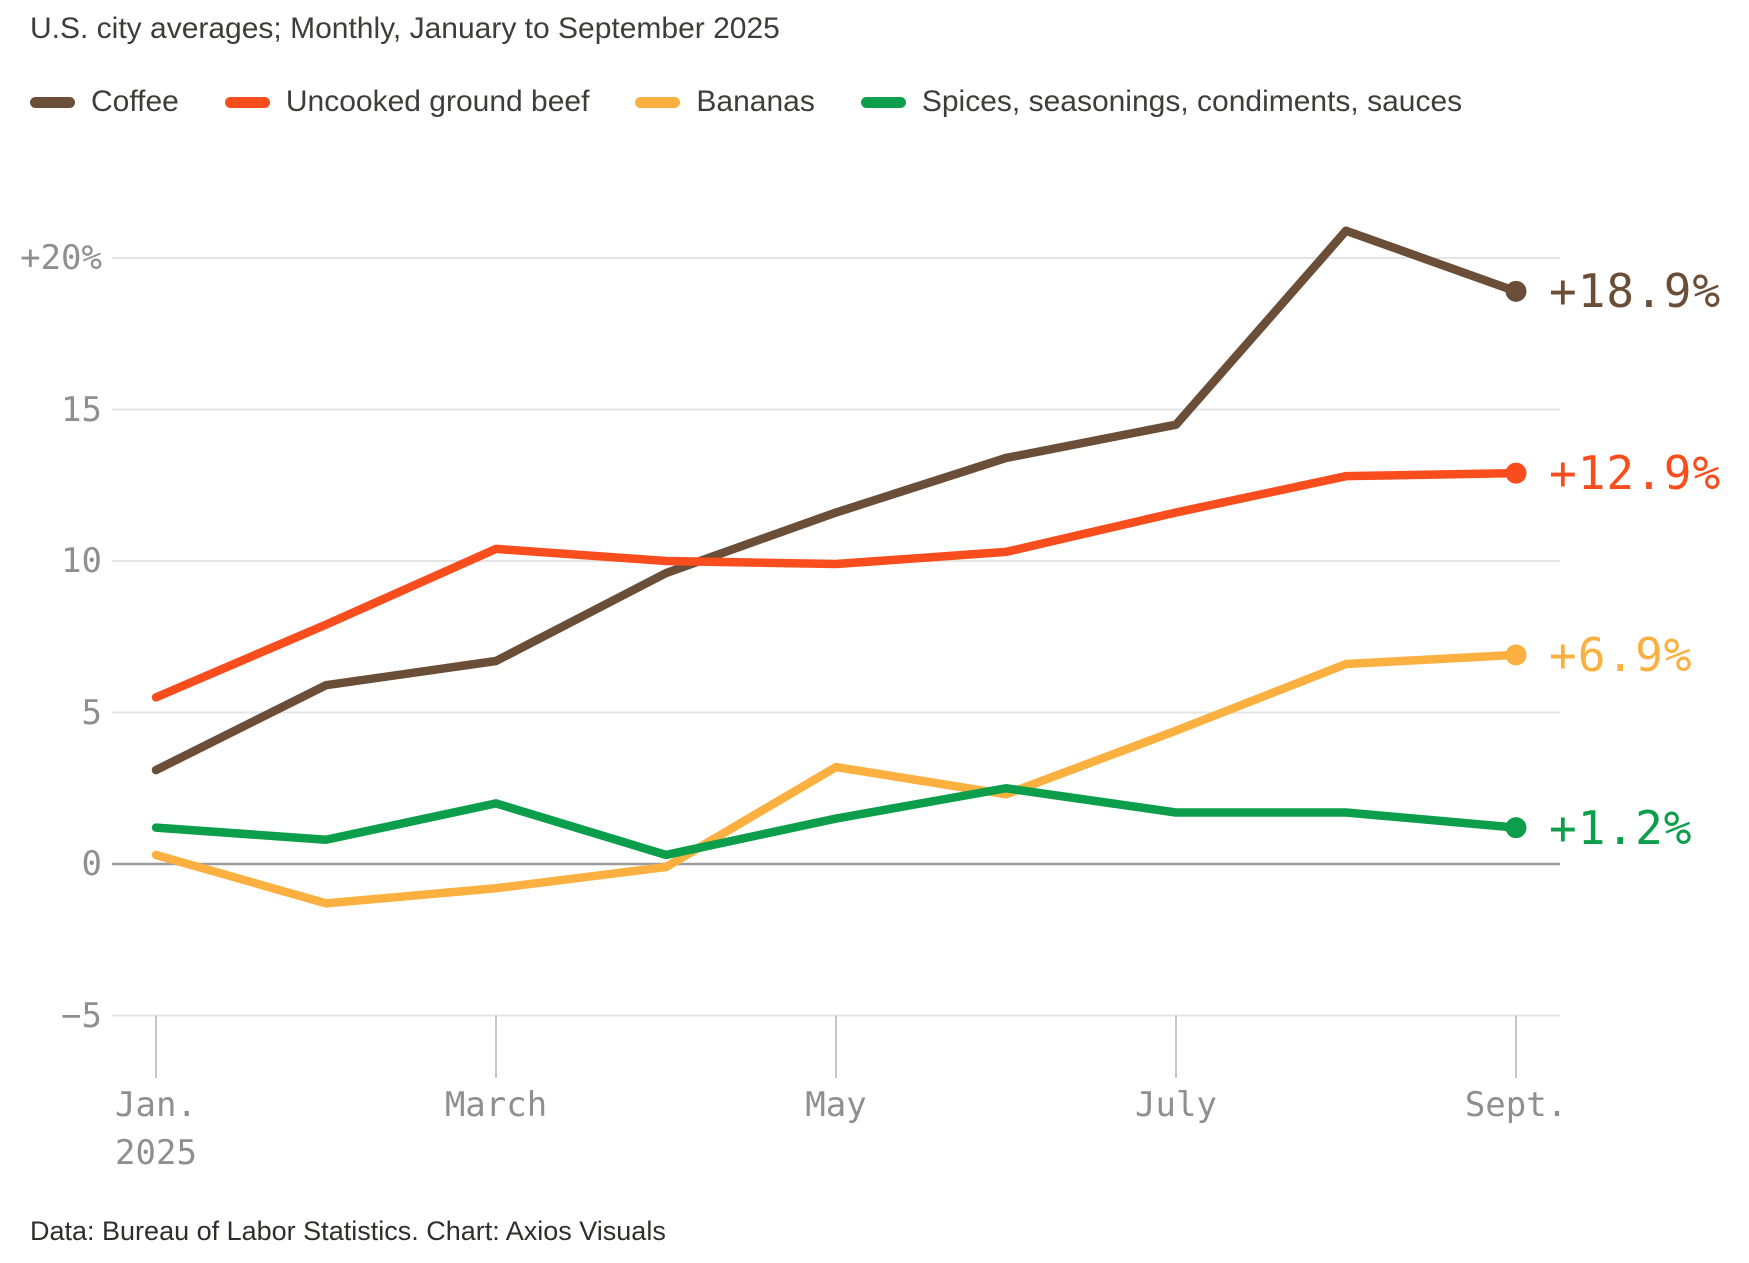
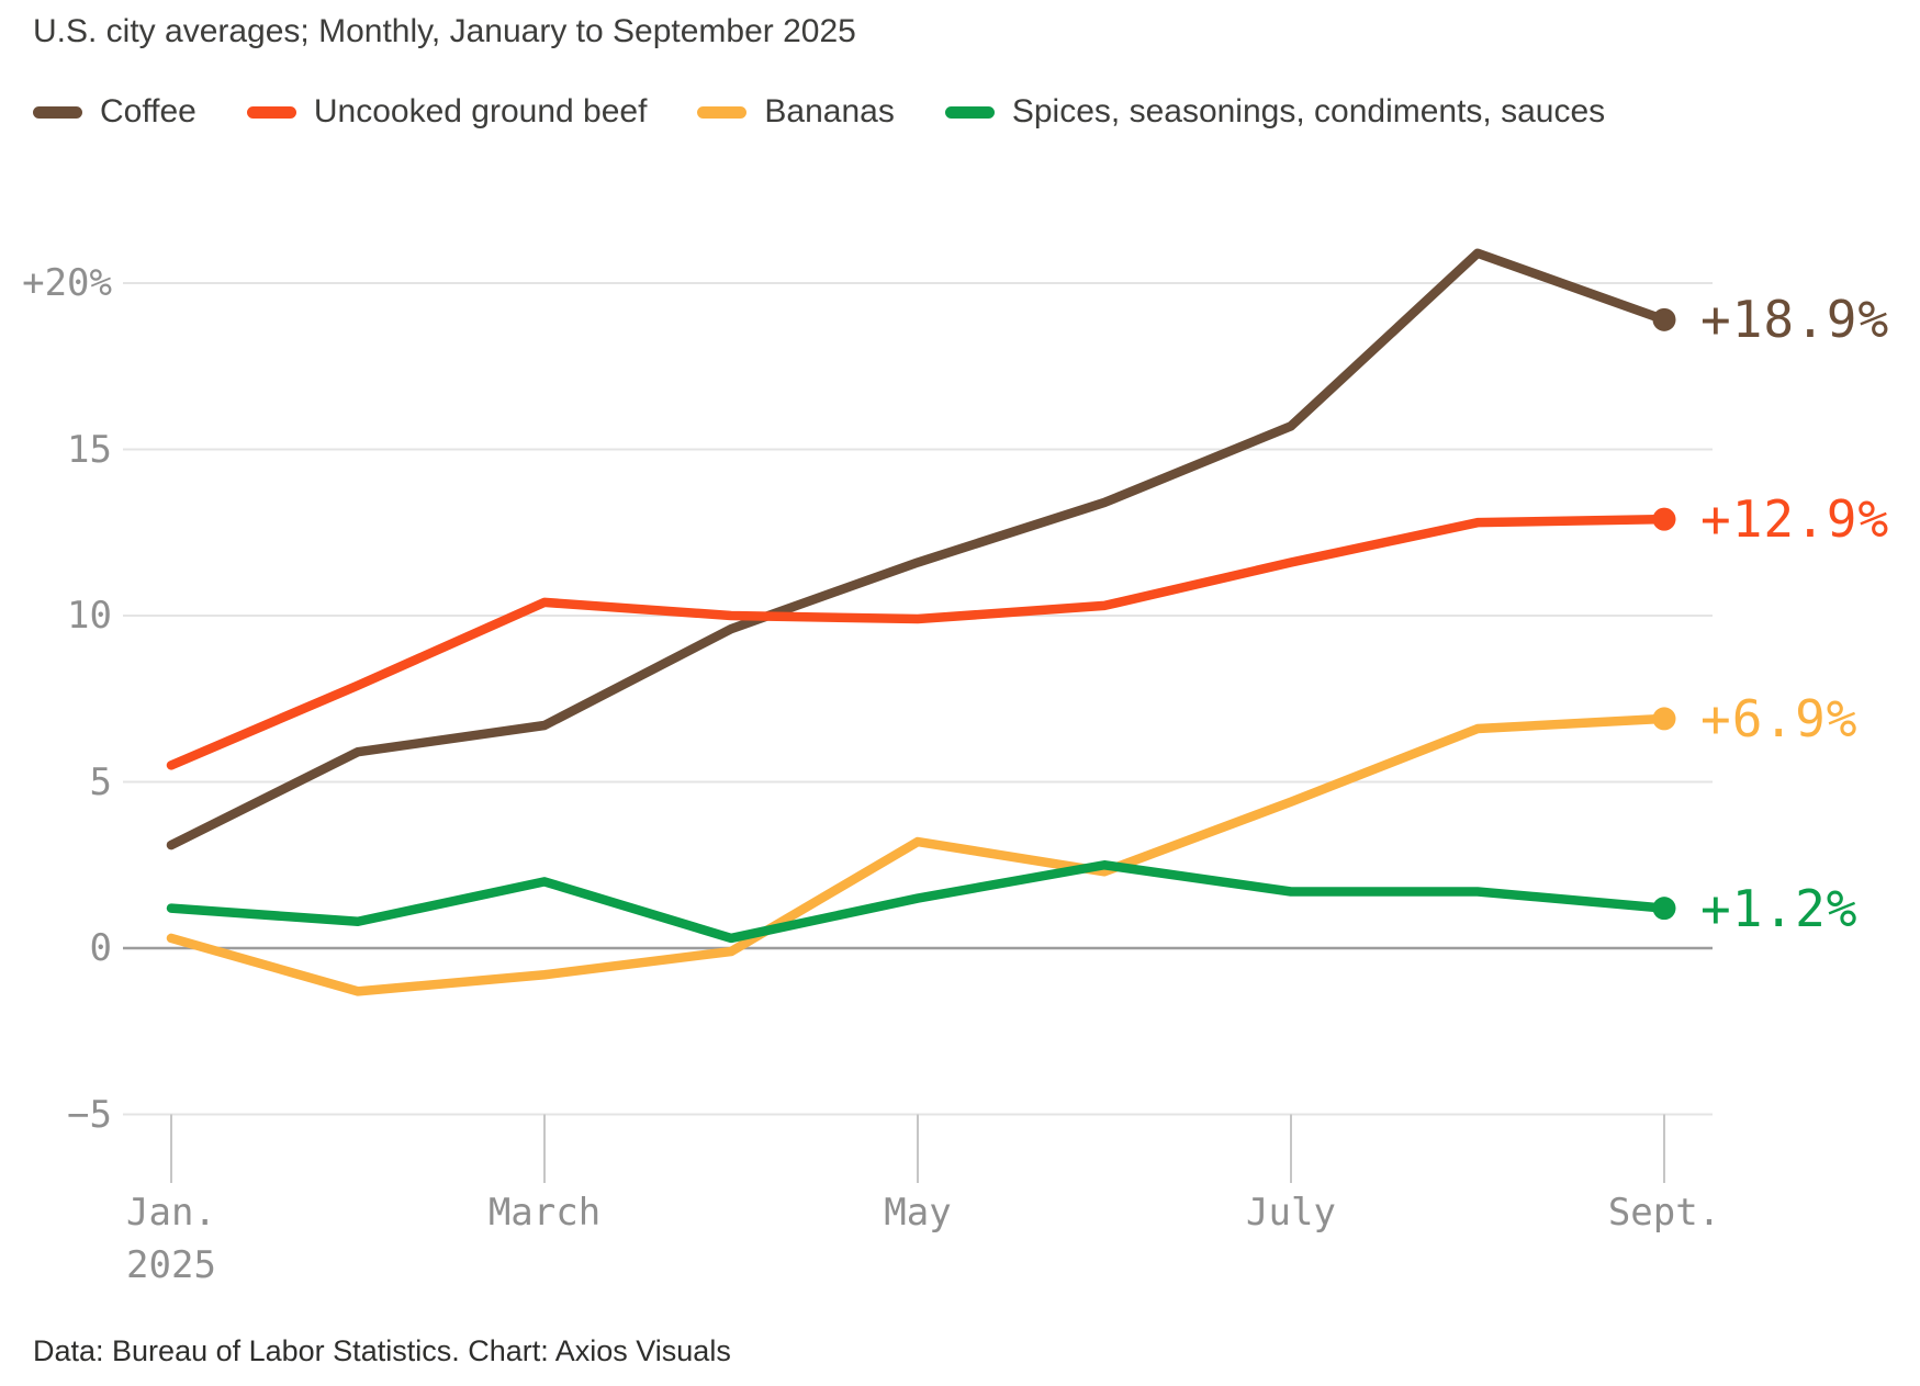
Coffee/July: 14.5% -> 15.7%
